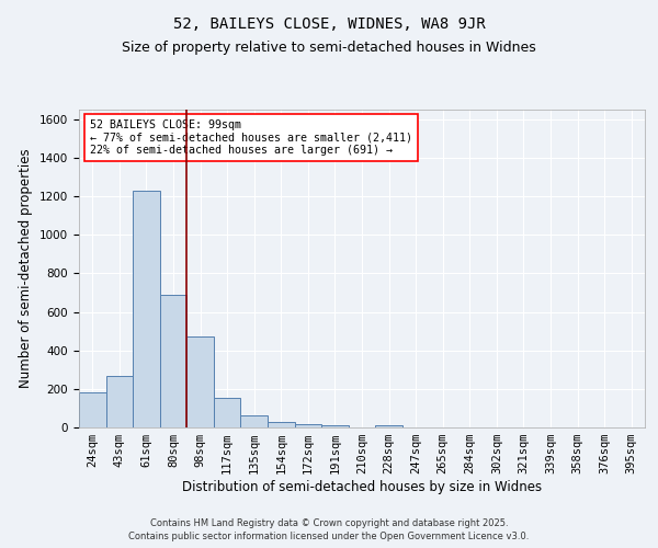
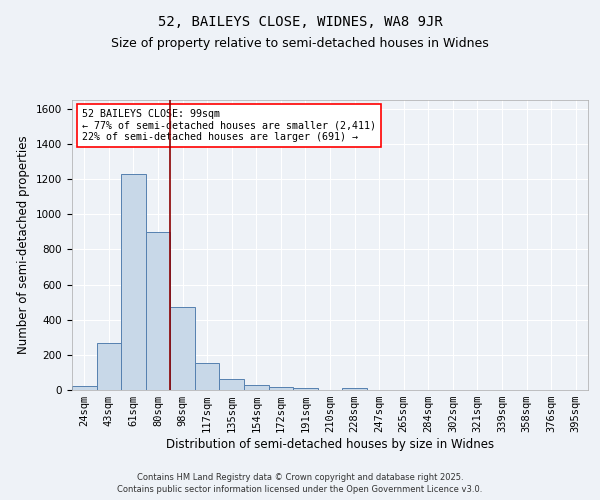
24sqm: 180 -> 20
80sqm: 690 -> 900
